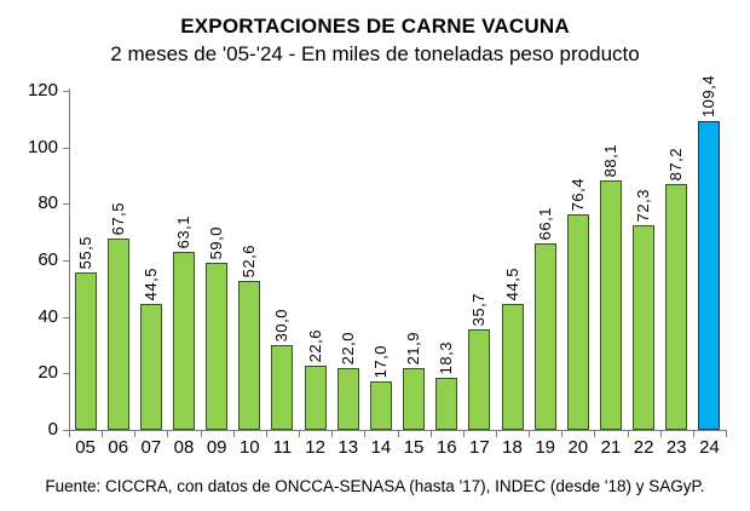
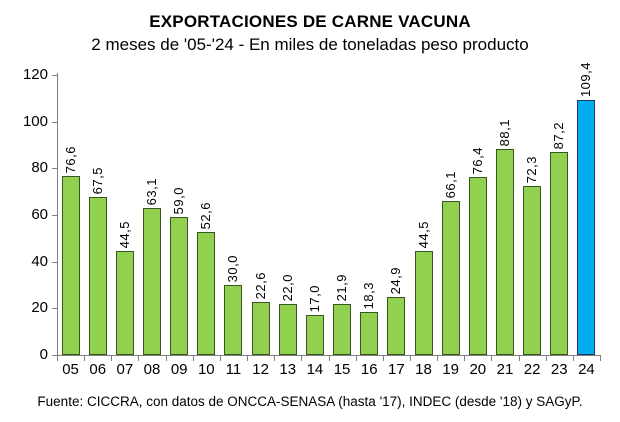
05: 55,5 -> 76,6
17: 35,7 -> 24,9
